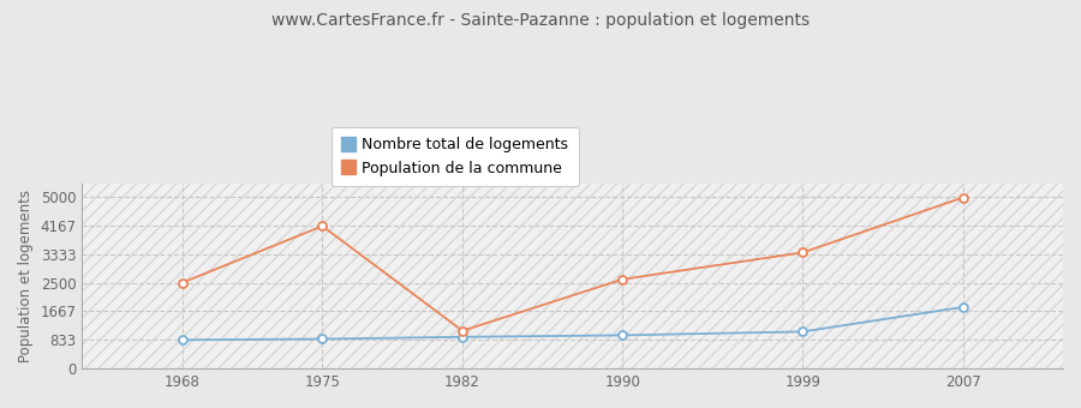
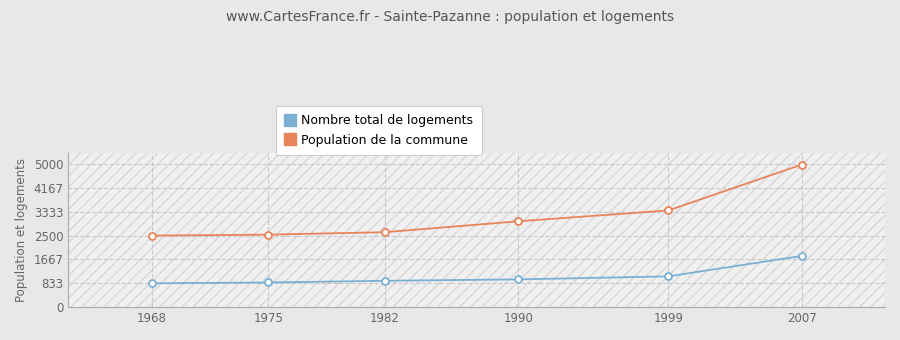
Population de la commune/1975: 4150 -> 2530
Population de la commune/1982: 1100 -> 2620
Population de la commune/1990: 2600 -> 3000
